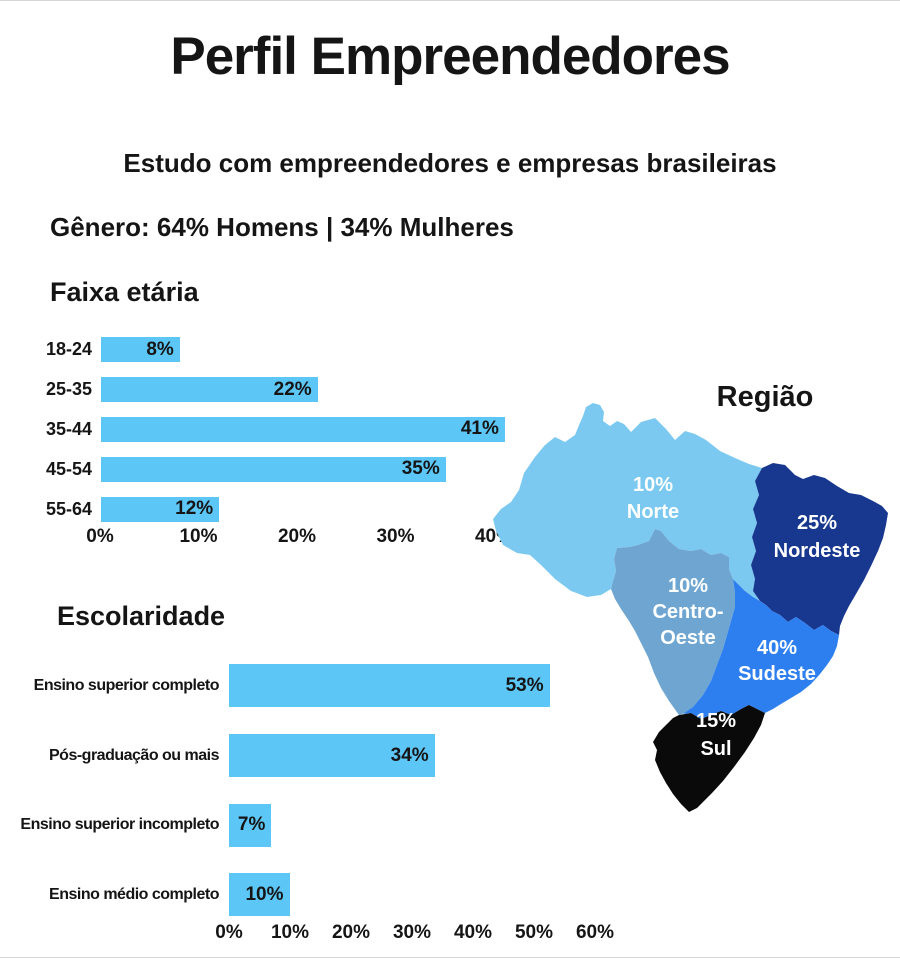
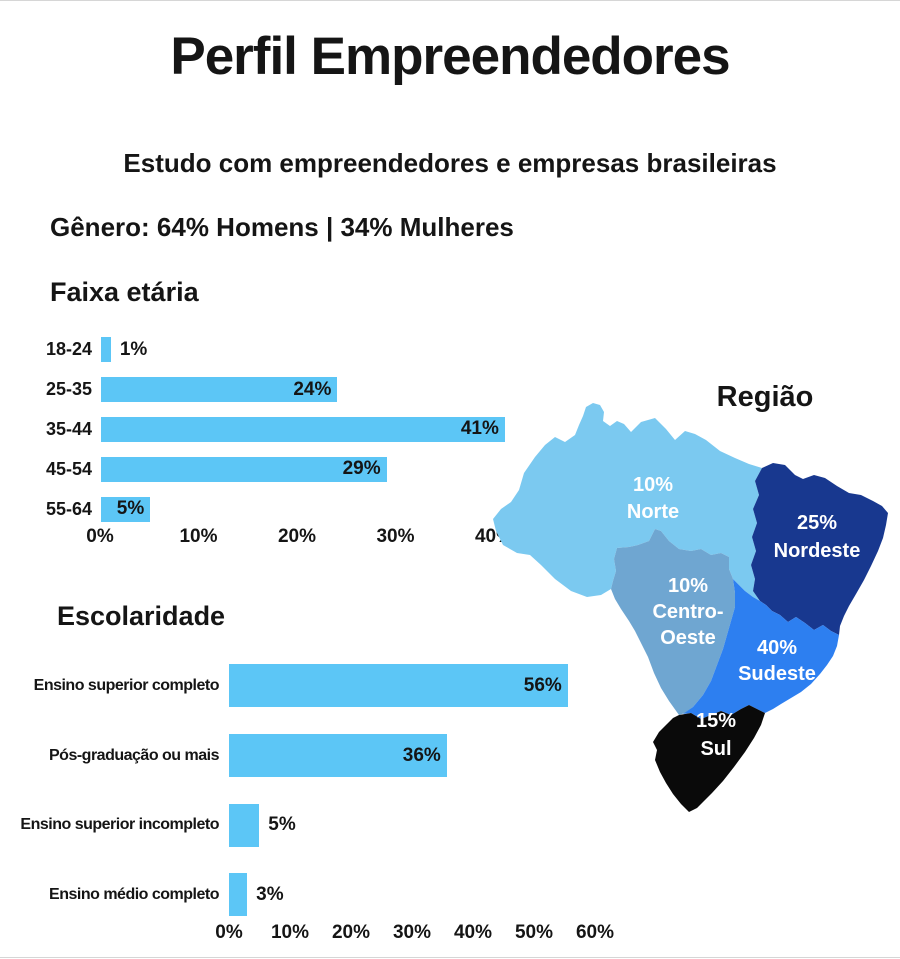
Faixa etária/18-24: 8% -> 1%
Faixa etária/25-35: 22% -> 24%
Faixa etária/45-54: 35% -> 29%
Faixa etária/55-64: 12% -> 5%
Escolaridade/Ensino superior completo: 53% -> 56%
Escolaridade/Pós-graduação ou mais: 34% -> 36%
Escolaridade/Ensino superior incompleto: 7% -> 5%
Escolaridade/Ensino médio completo: 10% -> 3%
